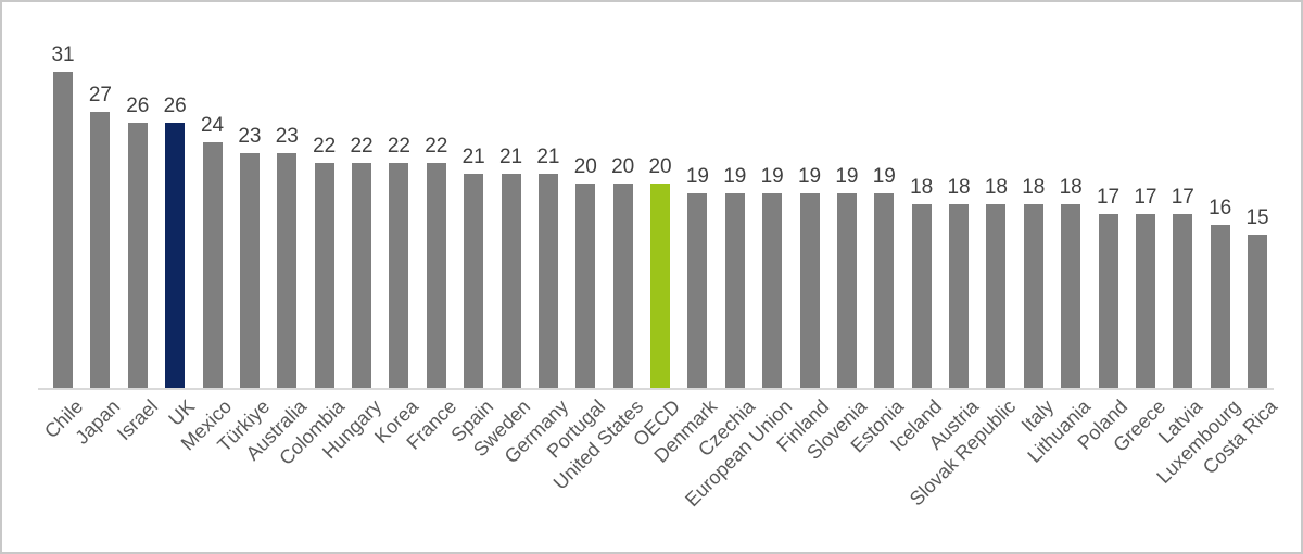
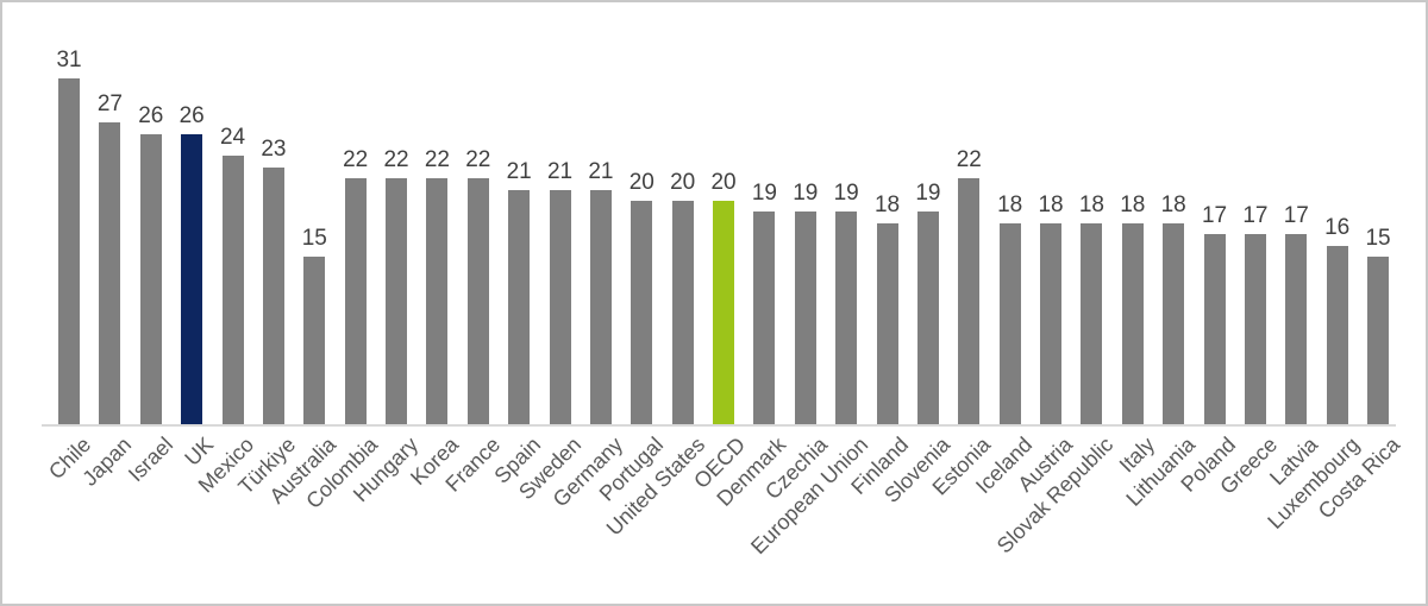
Australia: 23 -> 15
Finland: 19 -> 18
Estonia: 19 -> 22
